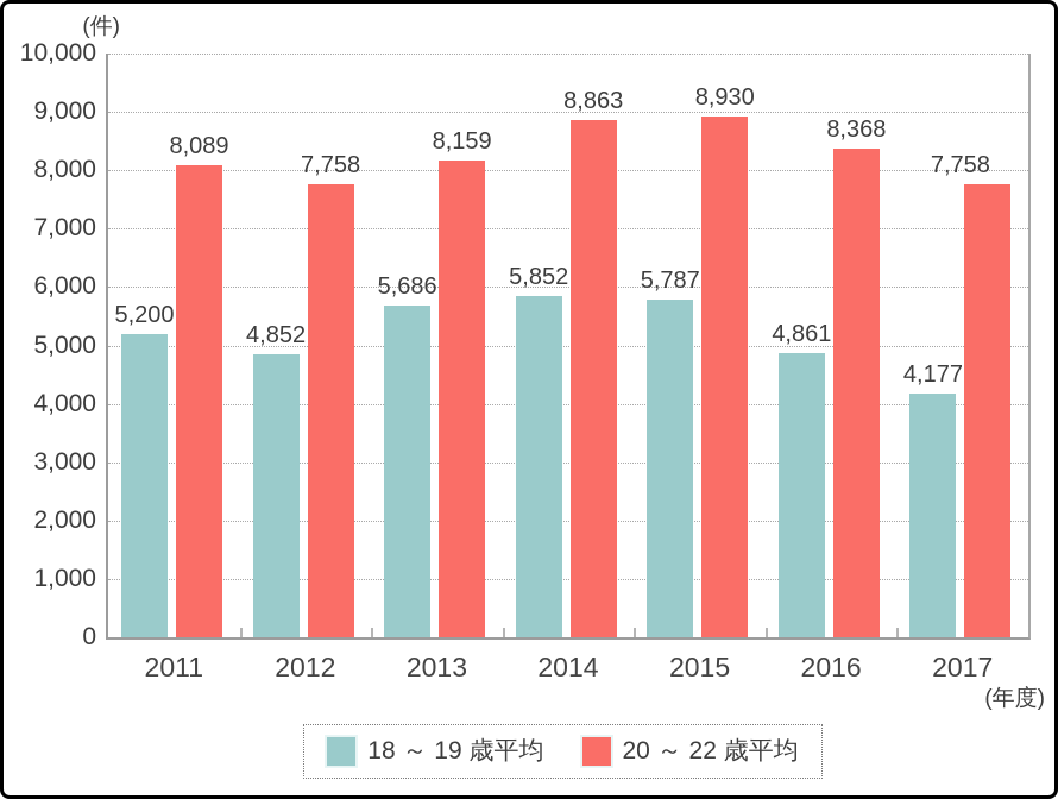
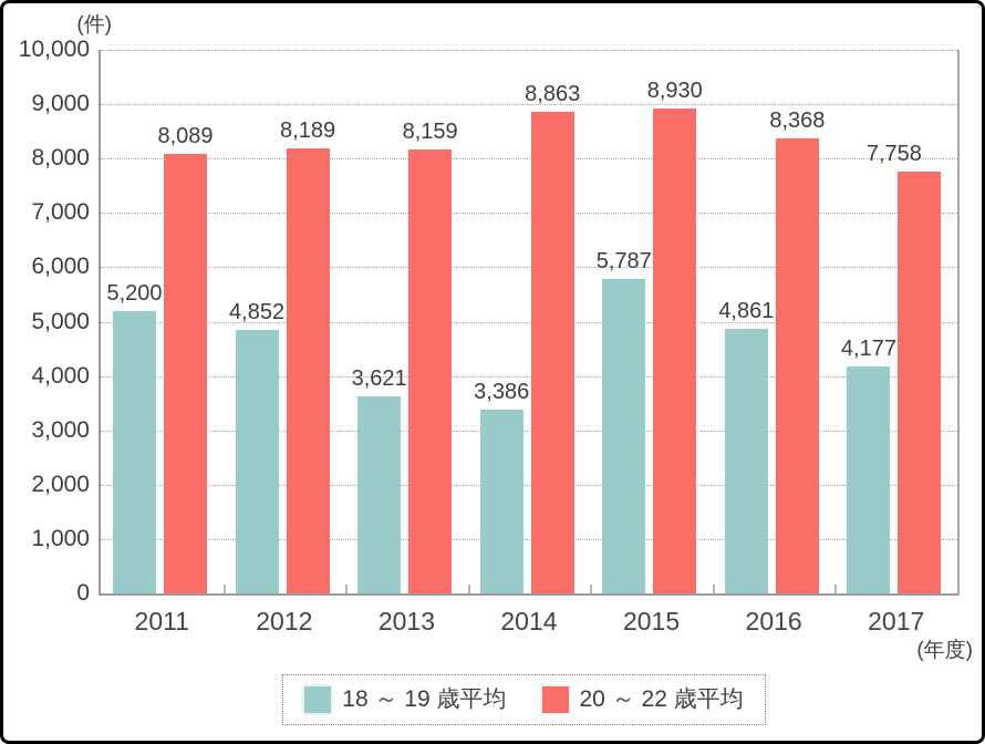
20 ～ 22 歳平均/2012: 7,758 -> 8,189
18 ～ 19 歳平均/2013: 5,686 -> 3,621
18 ～ 19 歳平均/2014: 5,852 -> 3,386
